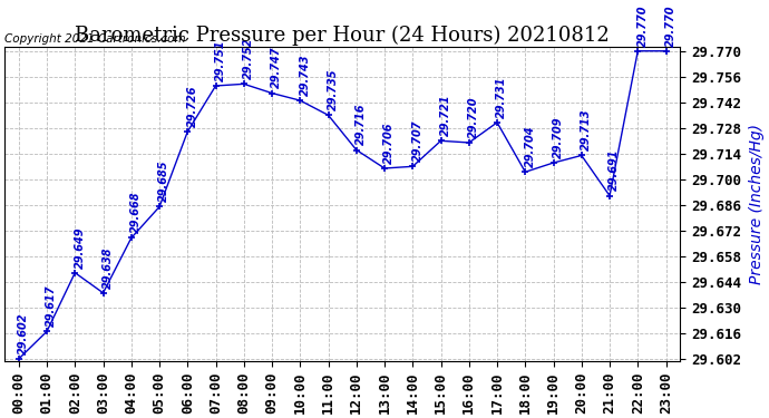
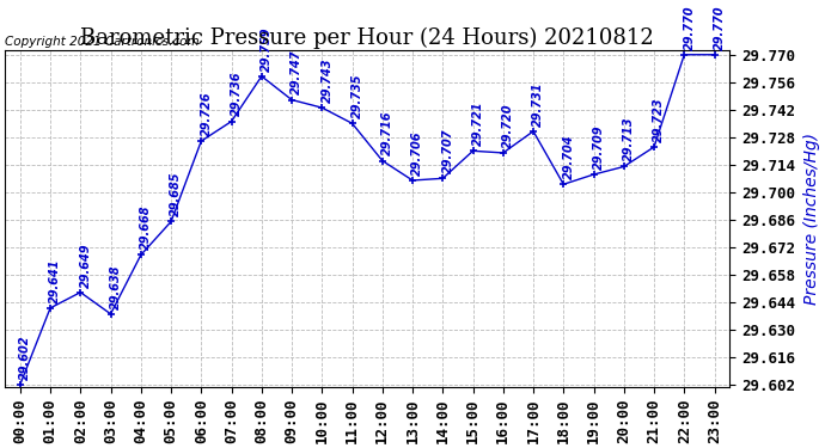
01:00: 29.617 -> 29.641
07:00: 29.751 -> 29.736
08:00: 29.752 -> 29.759
21:00: 29.691 -> 29.723
